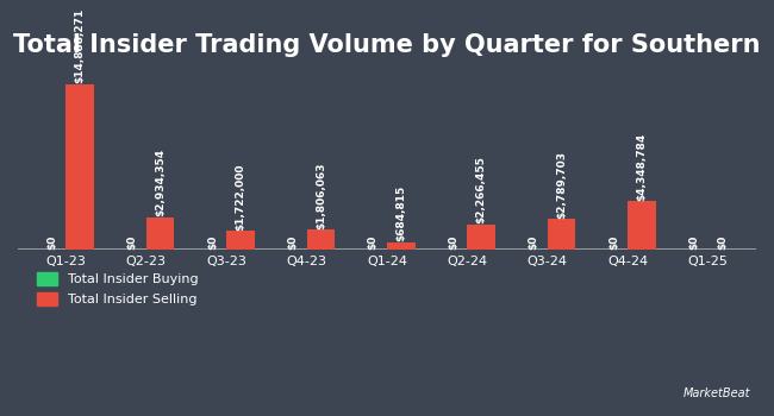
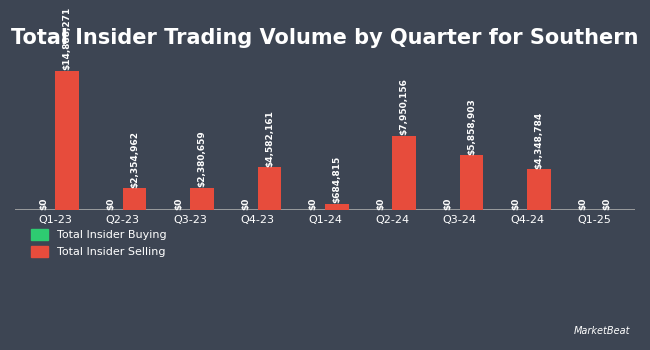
Total Insider Selling/Q2-23: $2,934,354 -> $2,354,962
Total Insider Selling/Q3-23: $1,722,000 -> $2,380,659
Total Insider Selling/Q4-23: $1,806,063 -> $4,582,161
Total Insider Selling/Q2-24: $2,266,455 -> $7,950,156
Total Insider Selling/Q3-24: $2,789,703 -> $5,858,903
